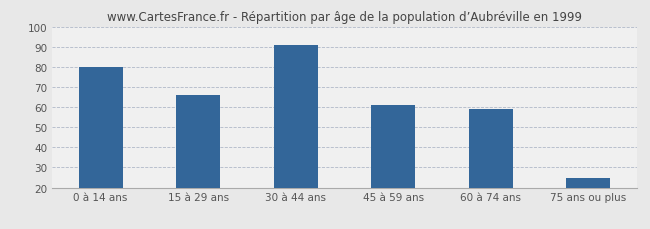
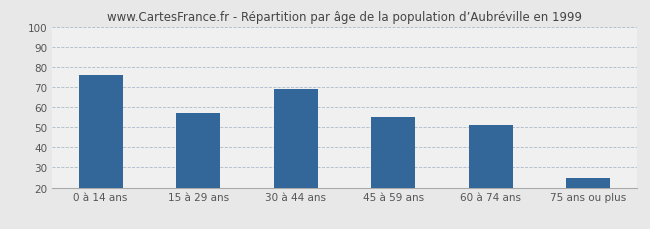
0 à 14 ans: 80 -> 76
15 à 29 ans: 66 -> 57
30 à 44 ans: 91 -> 69
45 à 59 ans: 61 -> 55
60 à 74 ans: 59 -> 51
